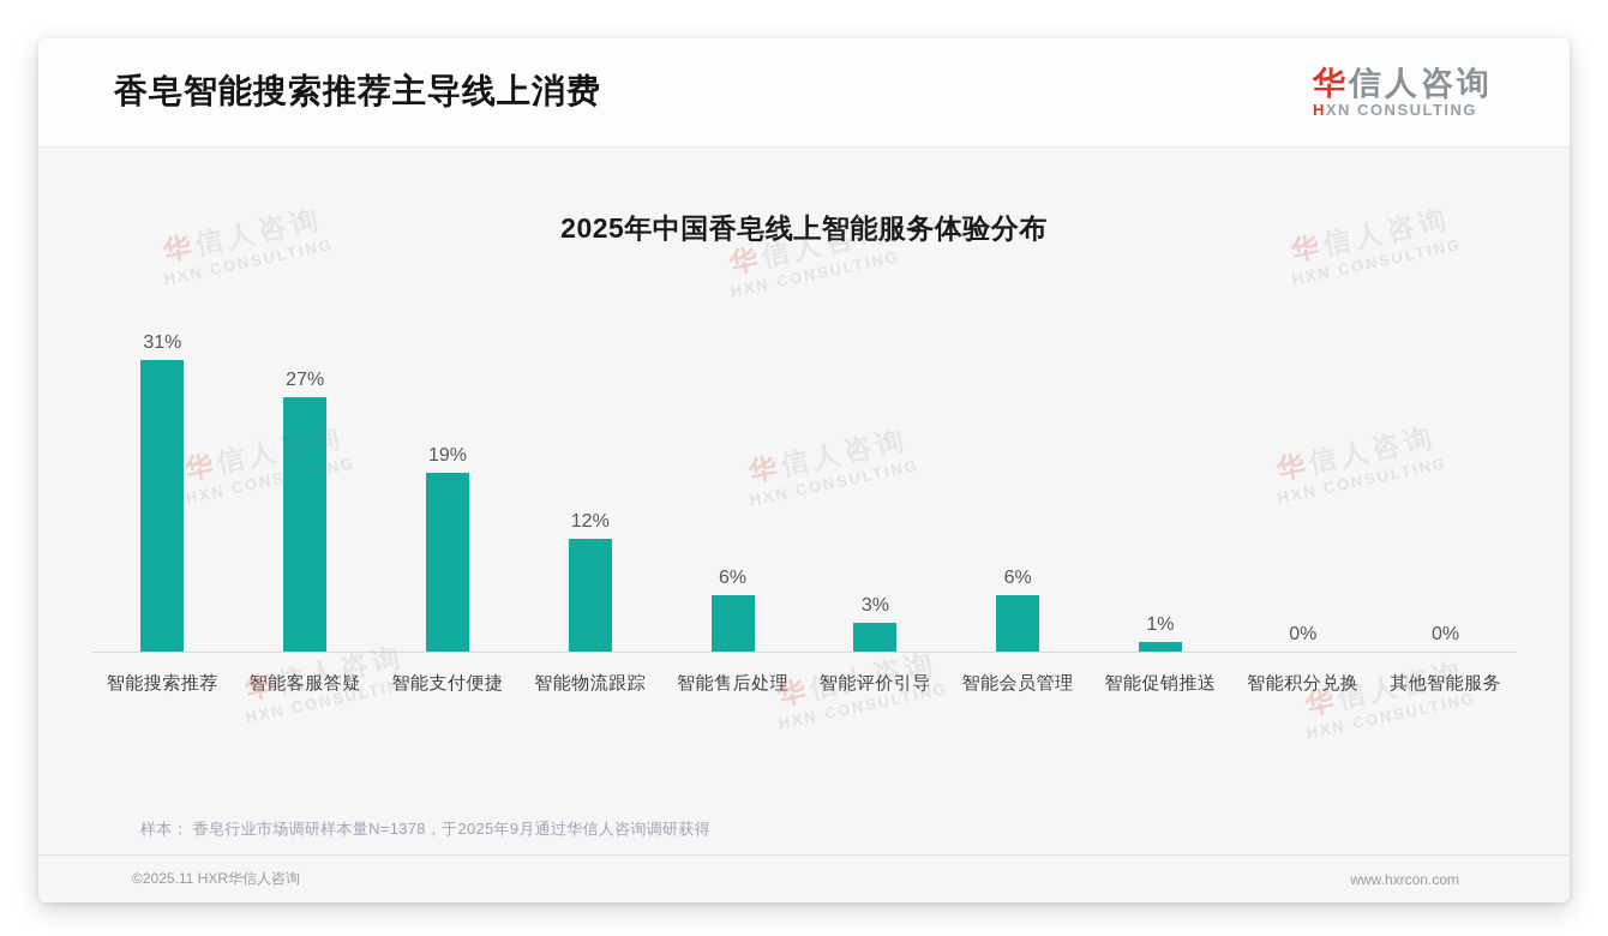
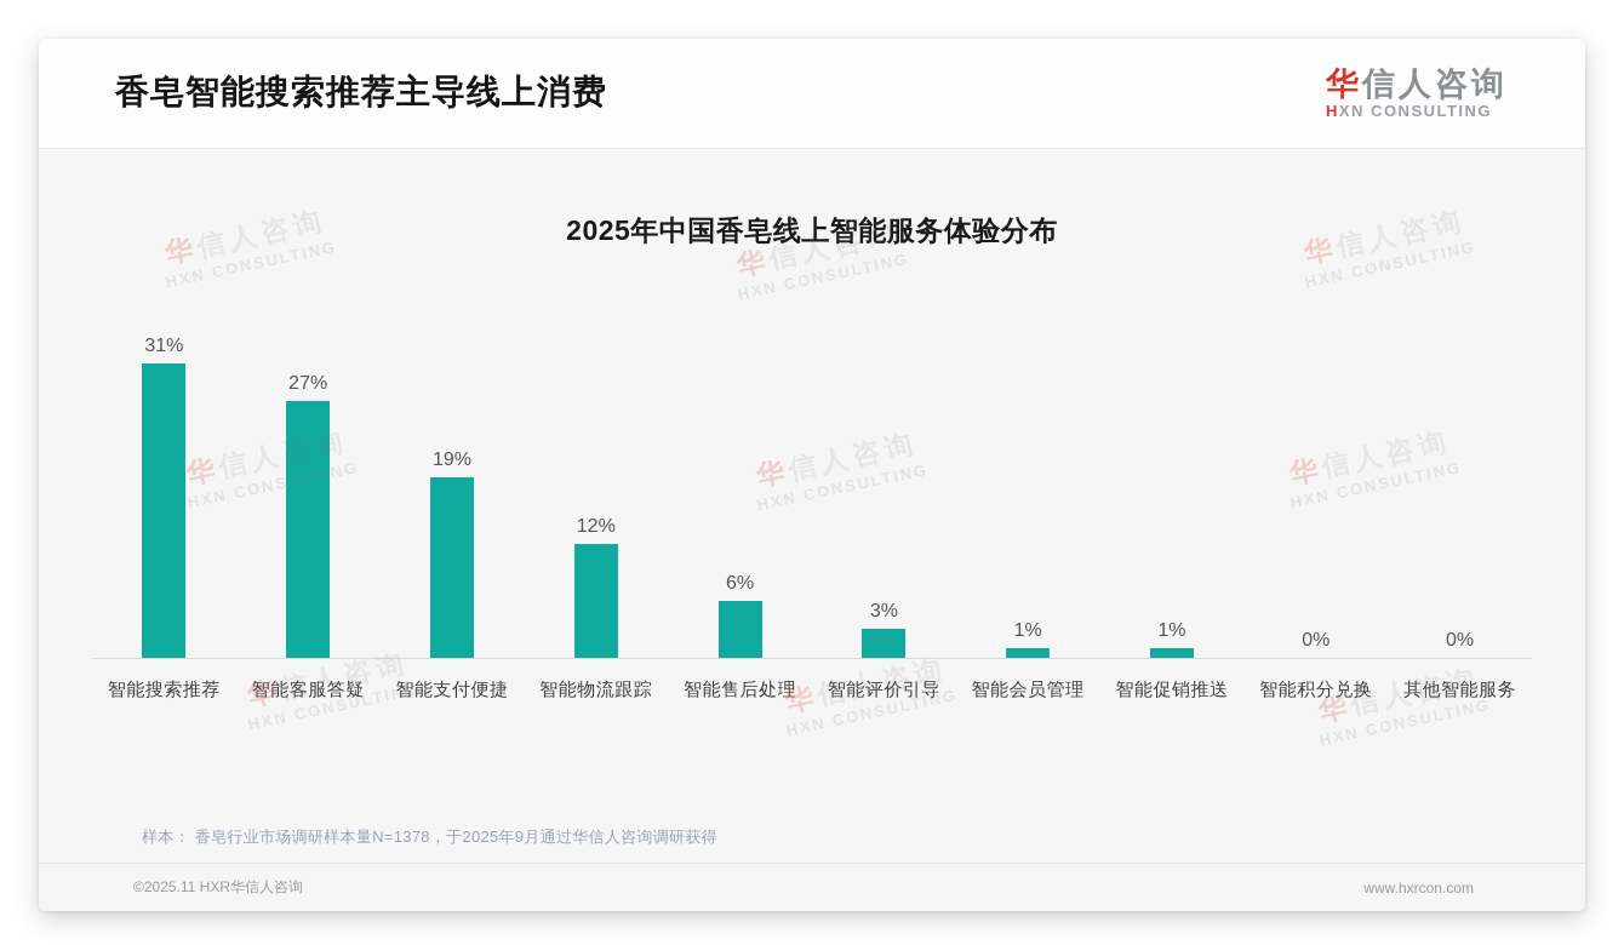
智能会员管理: 6% -> 1%
